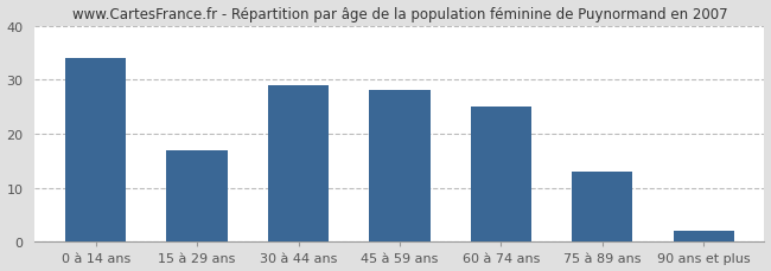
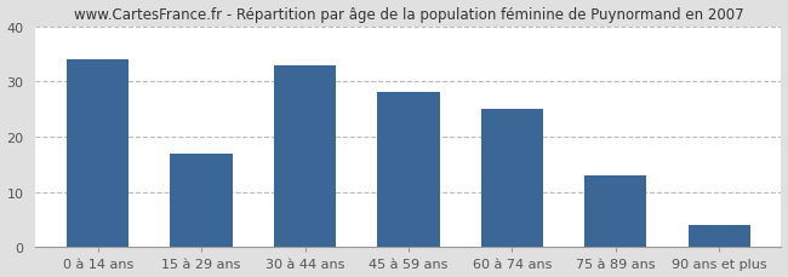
30 à 44 ans: 29 -> 33
90 ans et plus: 2 -> 4
